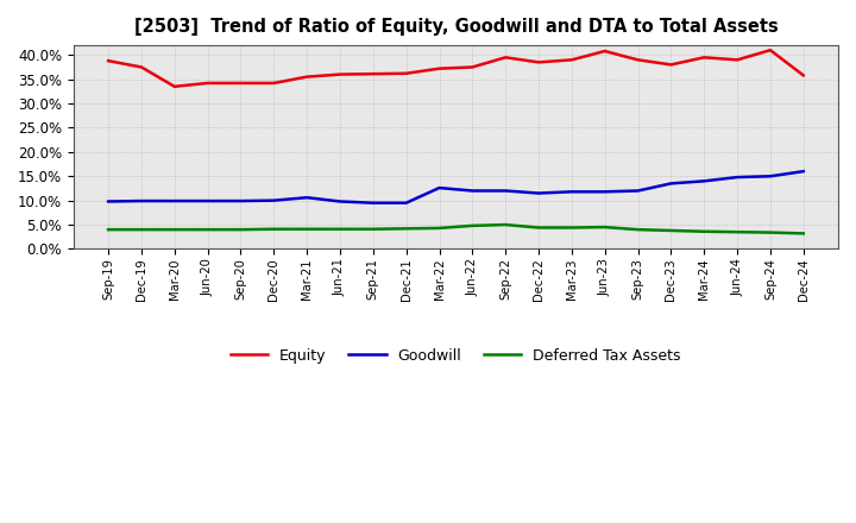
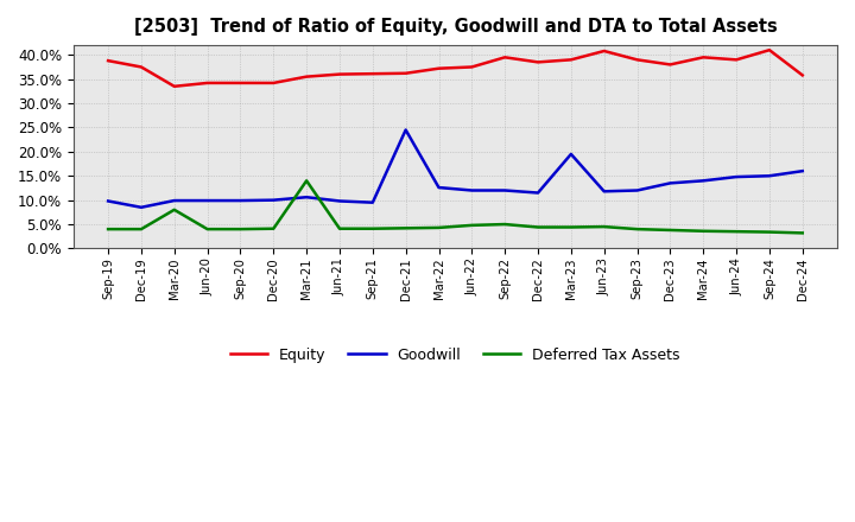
Goodwill/Dec-19: 9.9% -> 8.5%
Deferred Tax Assets/Mar-20: 4.0% -> 8.0%
Deferred Tax Assets/Mar-21: 4.1% -> 14.0%
Goodwill/Dec-21: 9.5% -> 24.5%
Goodwill/Mar-23: 11.8% -> 19.5%
